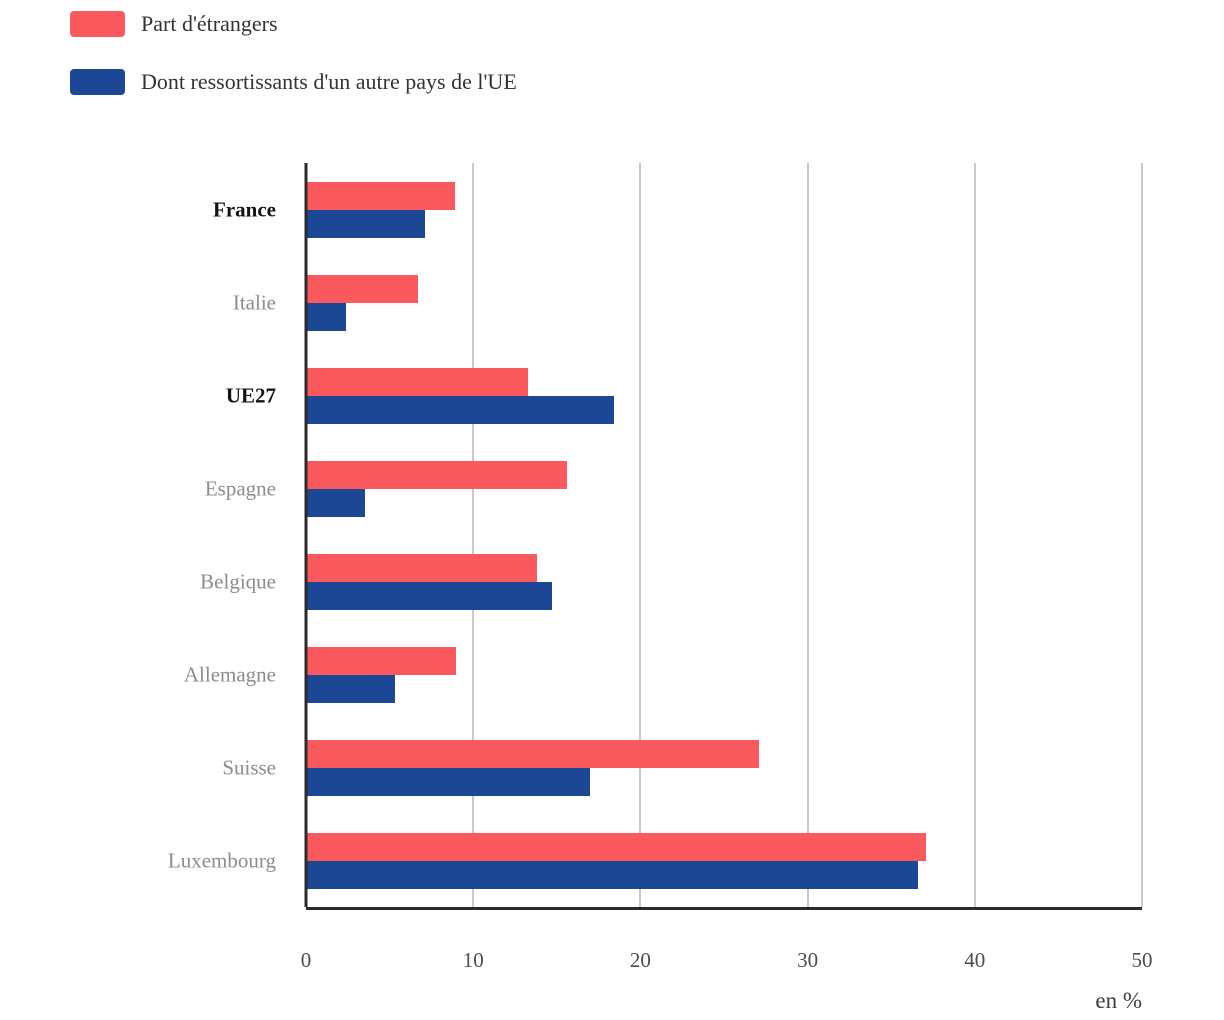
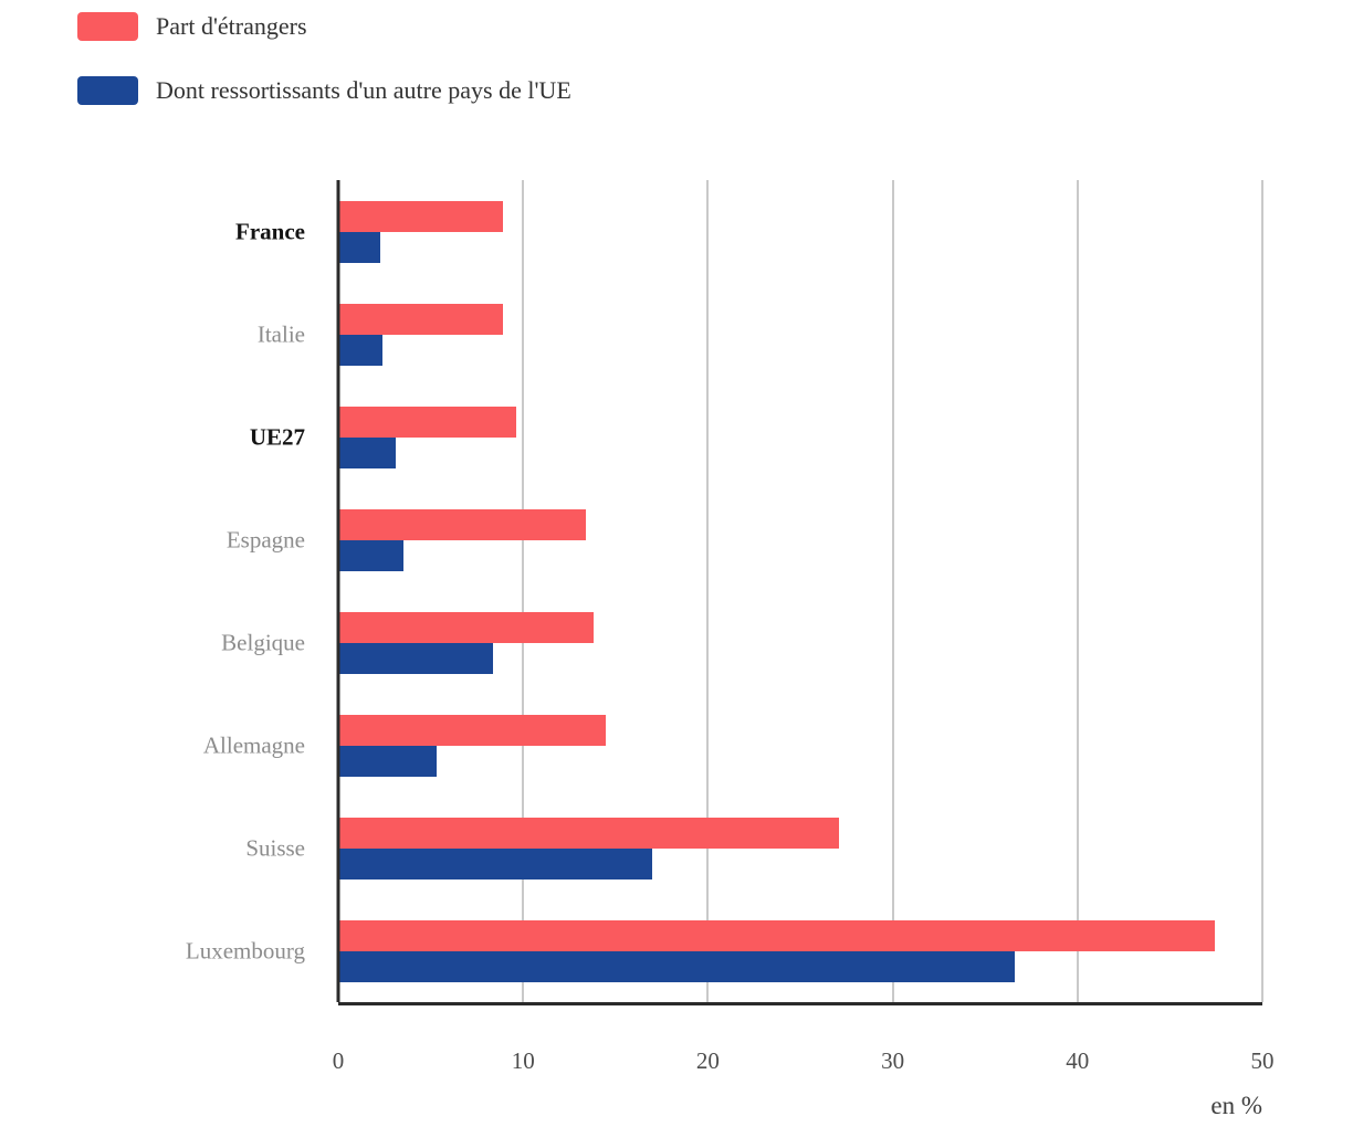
Dont ressortissants d'un autre pays de l'UE/France: 7.1 -> 2.3
Part d'étrangers/Italie: 6.7 -> 8.9
Part d'étrangers/UE27: 13.3 -> 9.6
Dont ressortissants d'un autre pays de l'UE/UE27: 18.4 -> 3.1
Part d'étrangers/Espagne: 15.6 -> 13.4
Dont ressortissants d'un autre pays de l'UE/Belgique: 14.7 -> 8.4
Part d'étrangers/Allemagne: 9.0 -> 14.5
Part d'étrangers/Luxembourg: 37.1 -> 47.4
